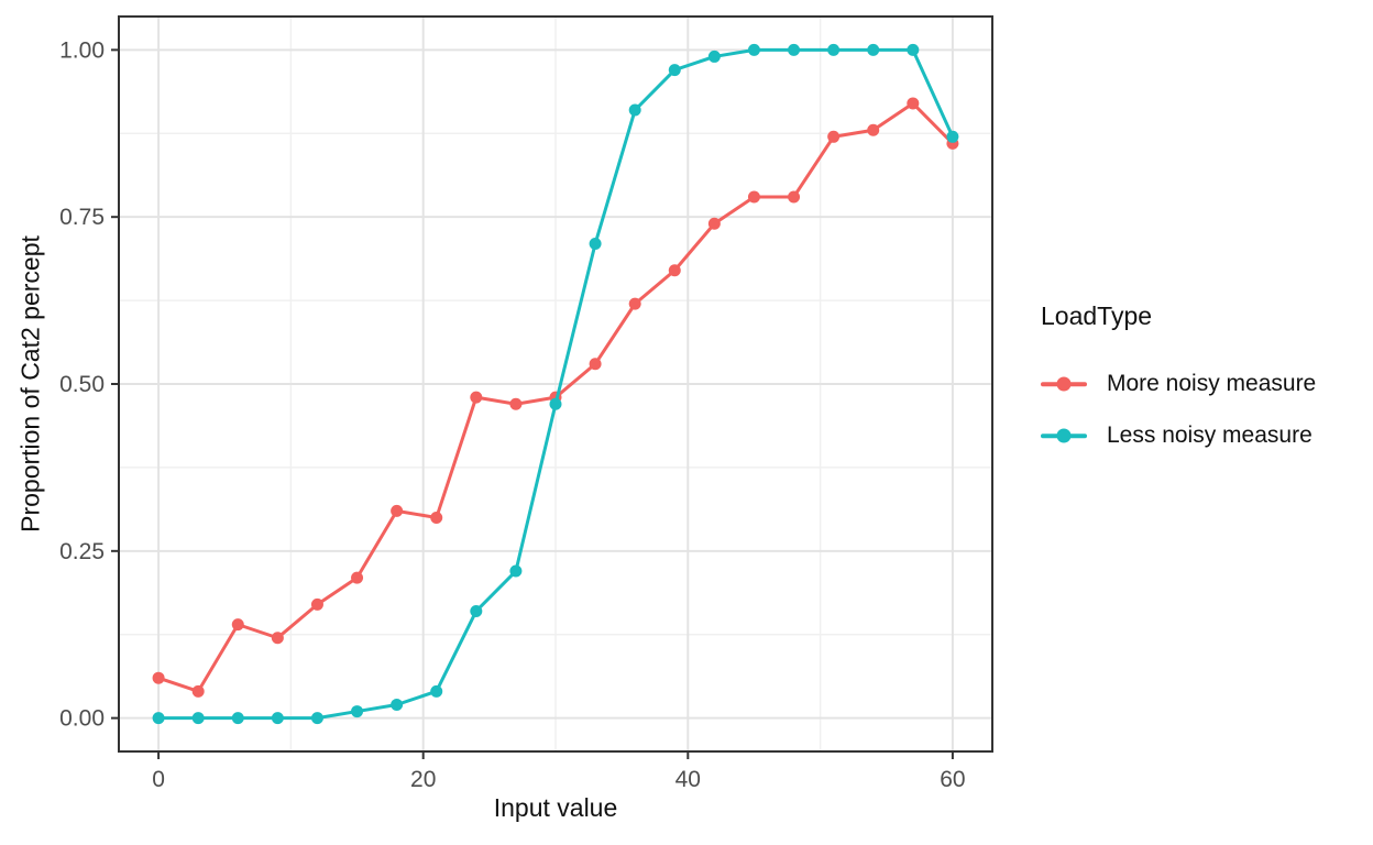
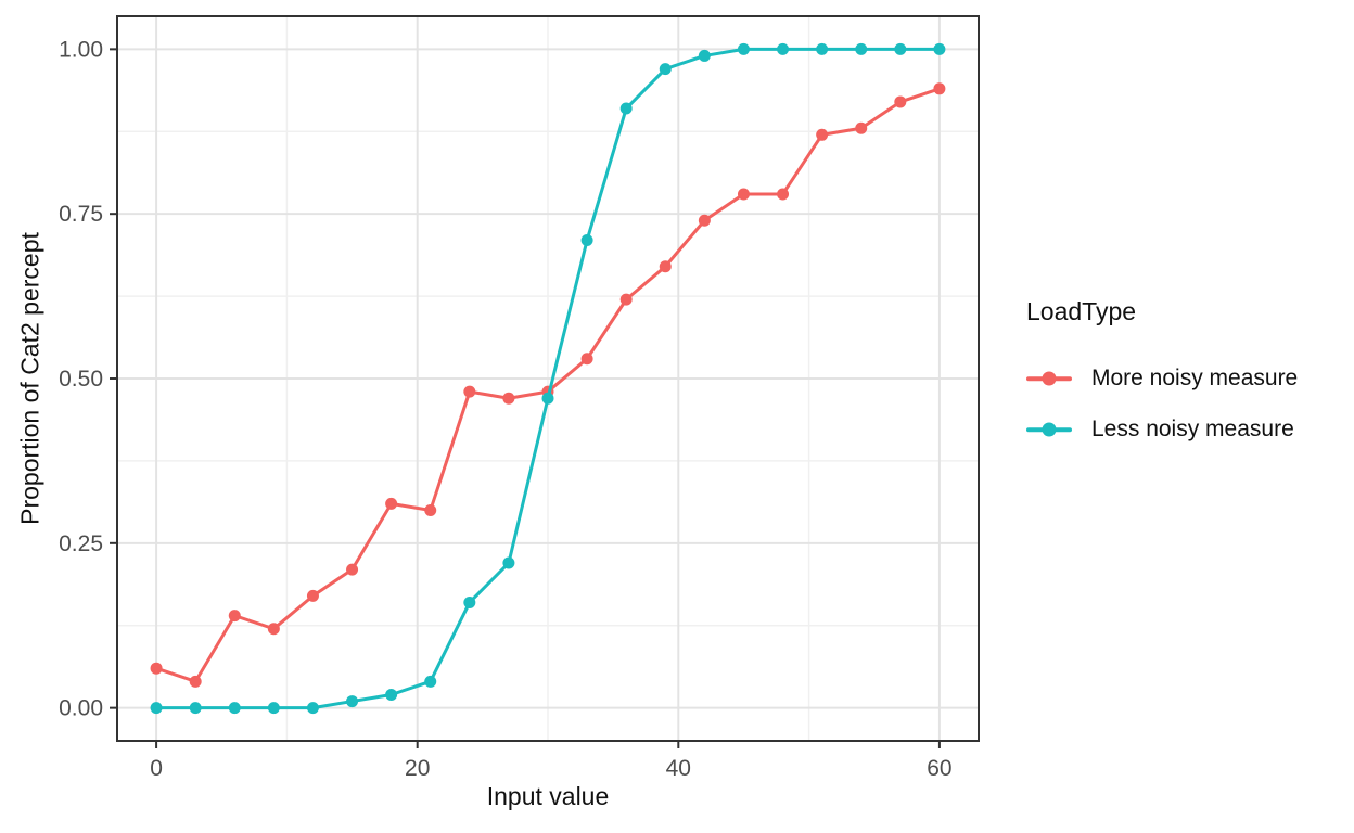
More noisy measure/60: 0.86 -> 0.94
Less noisy measure/60: 0.87 -> 1.00
